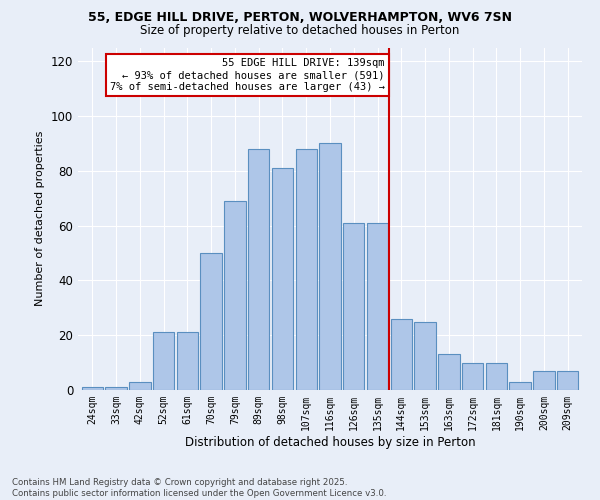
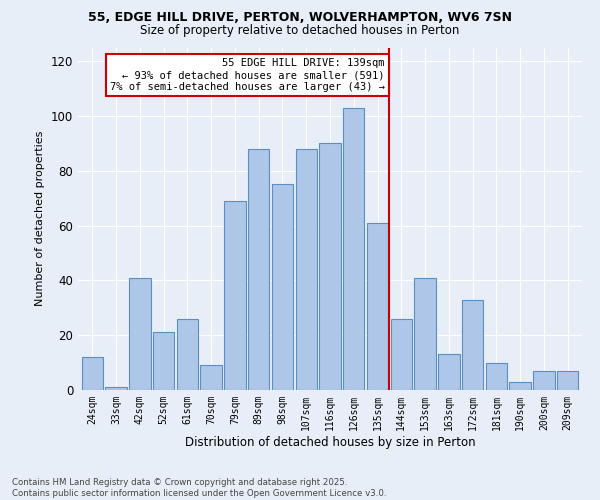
24sqm: 1 -> 12
42sqm: 3 -> 41
61sqm: 21 -> 26
70sqm: 50 -> 9
98sqm: 81 -> 75
126sqm: 61 -> 103
153sqm: 25 -> 41
172sqm: 10 -> 33
